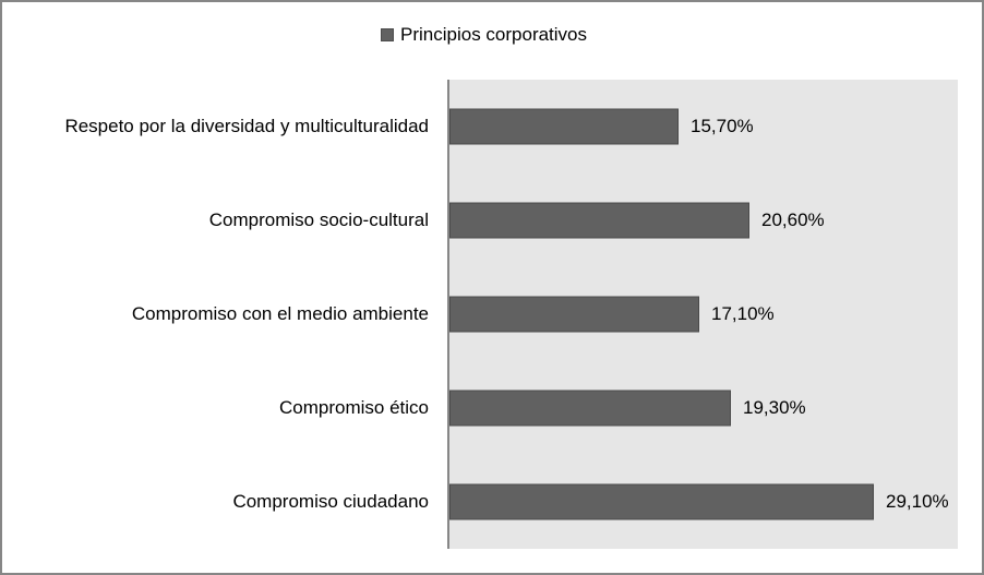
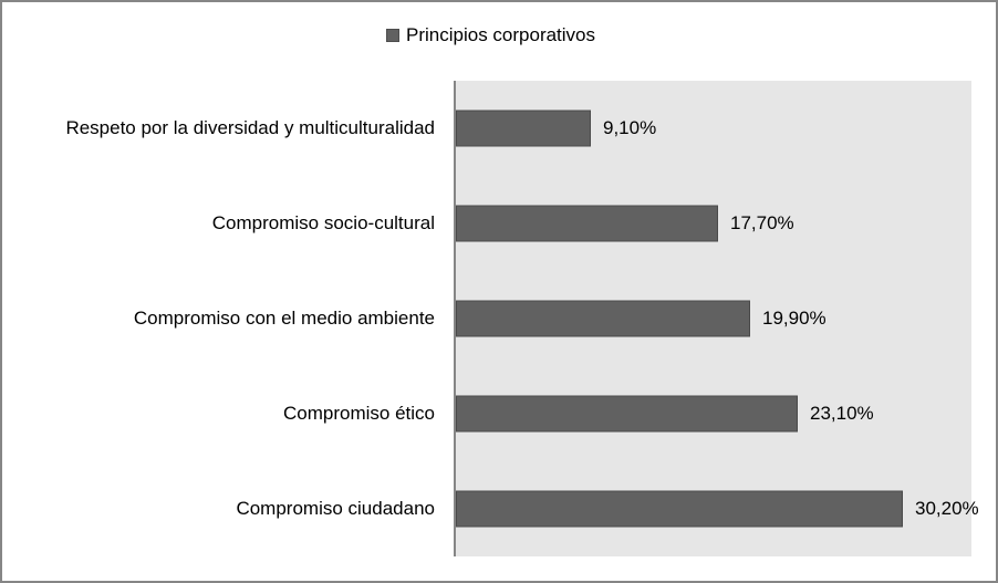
Respeto por la diversidad y multiculturalidad: 15,70% -> 9,10%
Compromiso socio-cultural: 20,60% -> 17,70%
Compromiso con el medio ambiente: 17,10% -> 19,90%
Compromiso ético: 19,30% -> 23,10%
Compromiso ciudadano: 29,10% -> 30,20%
